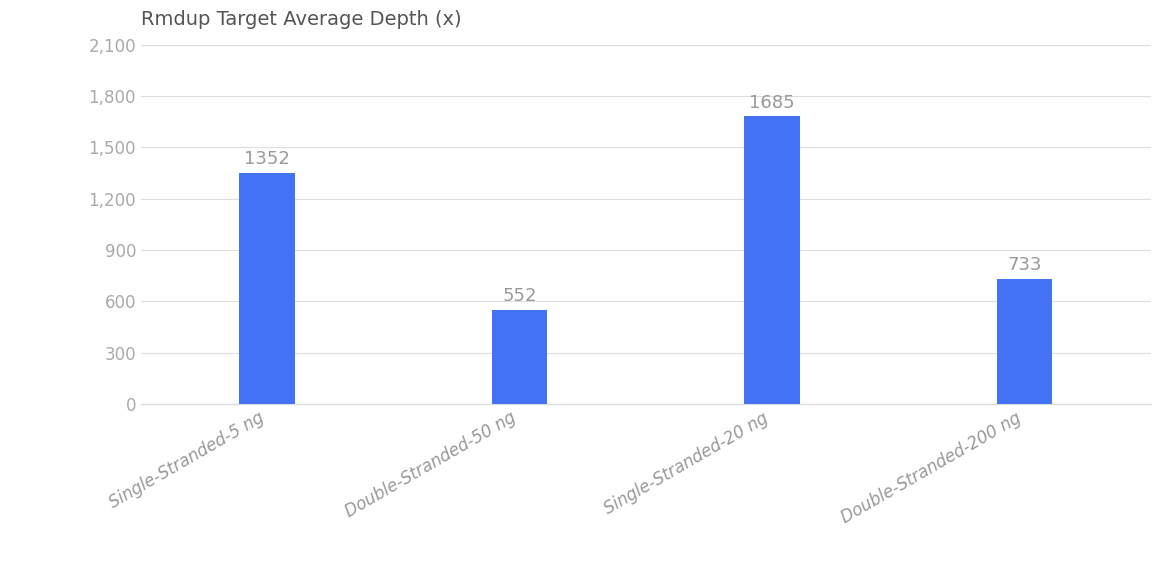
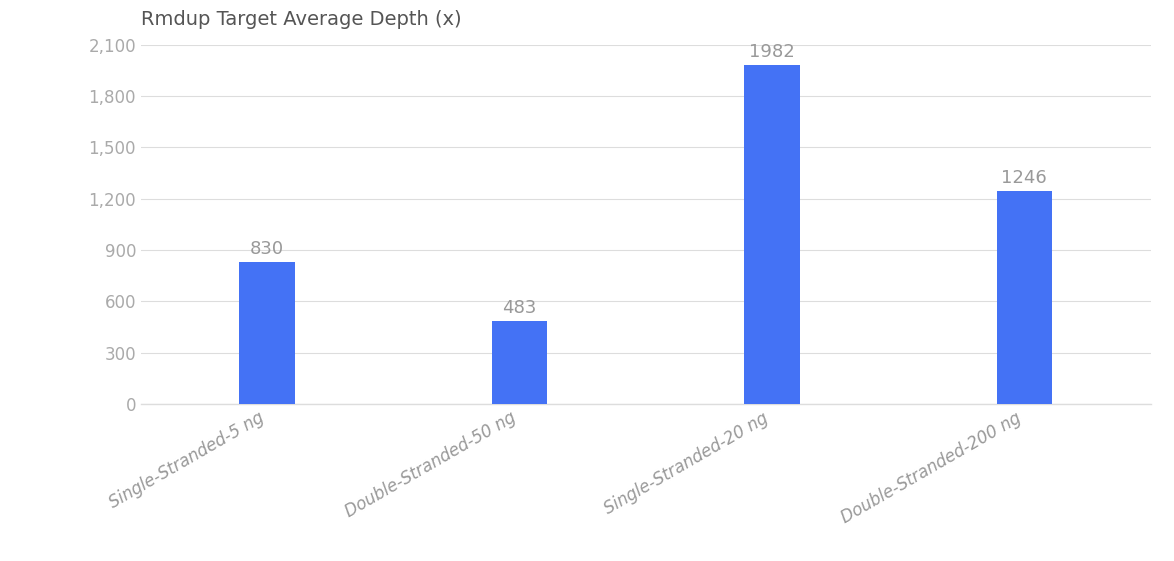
Single-Stranded-5 ng: 1352 -> 830
Double-Stranded-50 ng: 552 -> 483
Single-Stranded-20 ng: 1685 -> 1982
Double-Stranded-200 ng: 733 -> 1246
